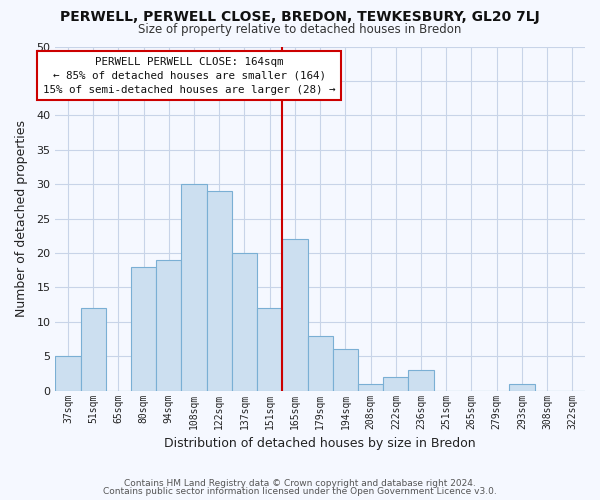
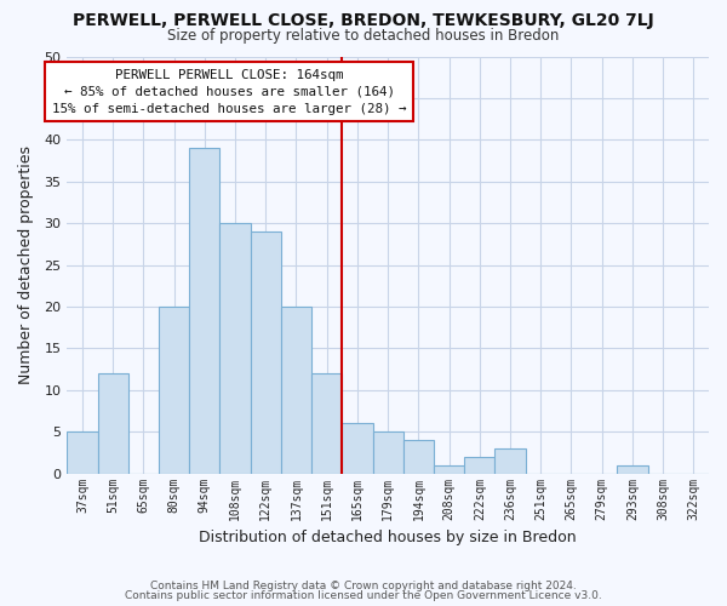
80sqm: 18 -> 20
94sqm: 19 -> 39
165sqm: 22 -> 6
179sqm: 8 -> 5
194sqm: 6 -> 4
